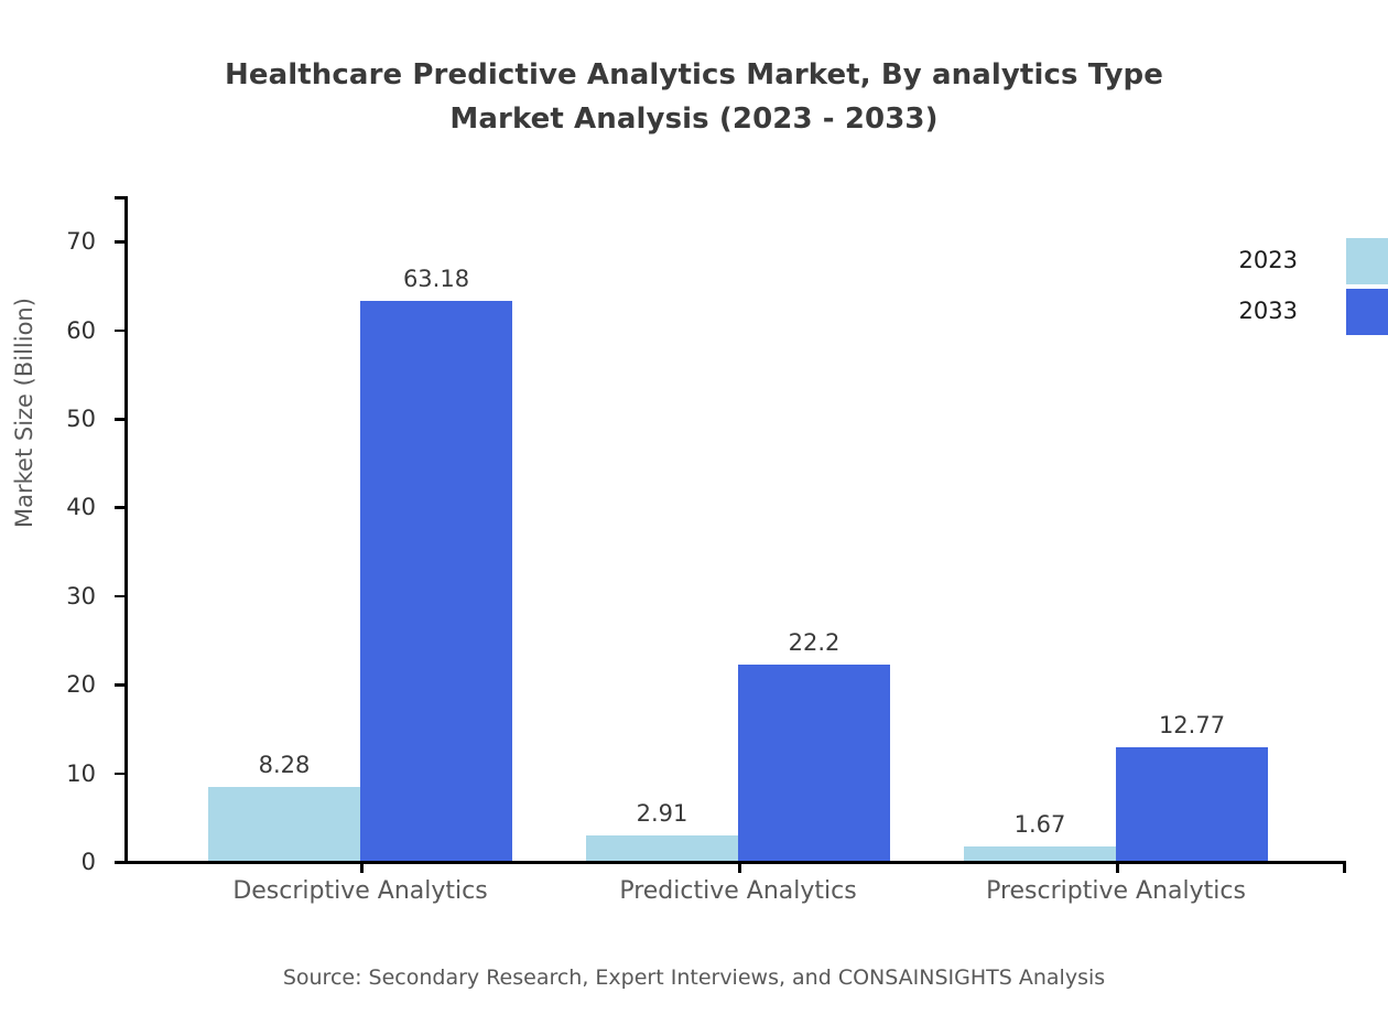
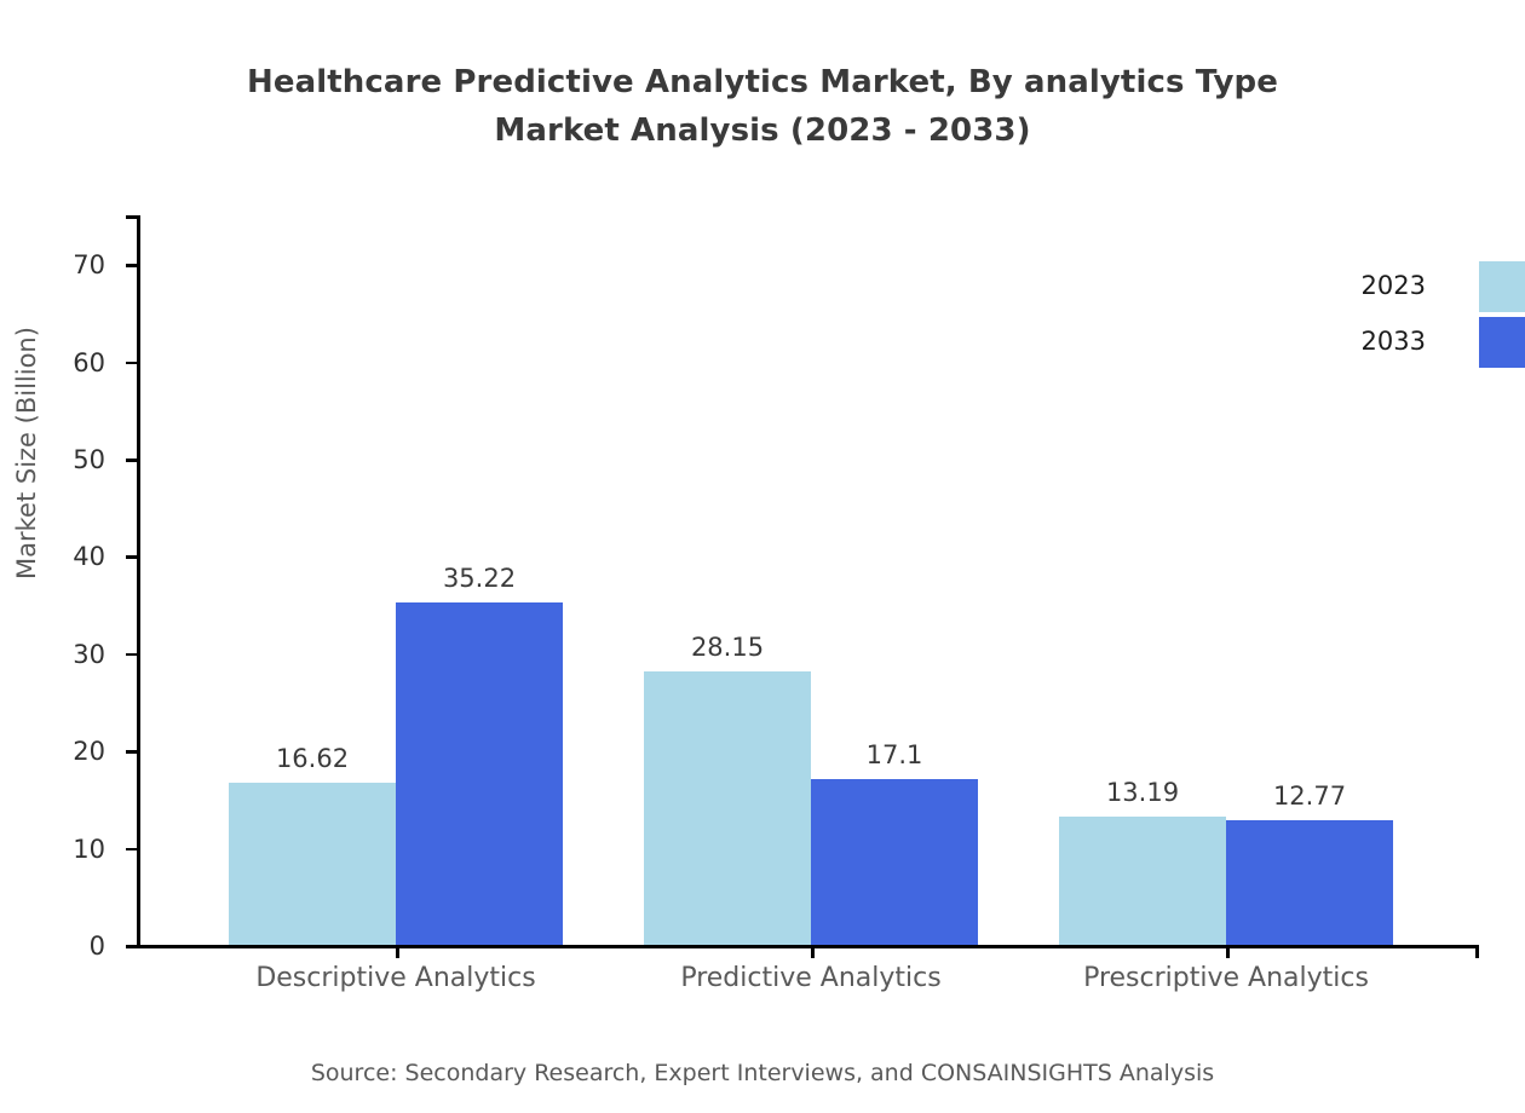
2023/Descriptive Analytics: 8.28 -> 16.62
2033/Descriptive Analytics: 63.18 -> 35.22
2023/Predictive Analytics: 2.91 -> 28.15
2033/Predictive Analytics: 22.2 -> 17.1
2023/Prescriptive Analytics: 1.67 -> 13.19
